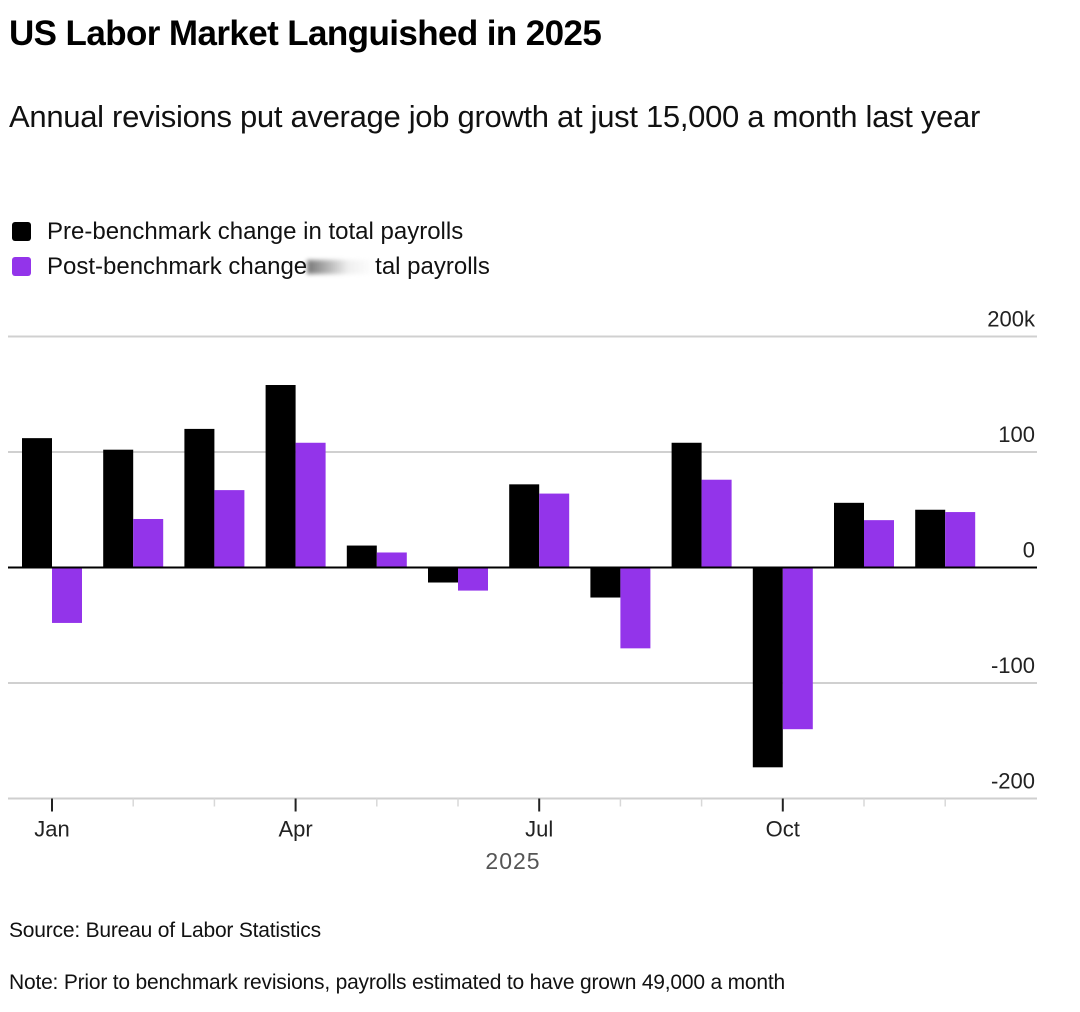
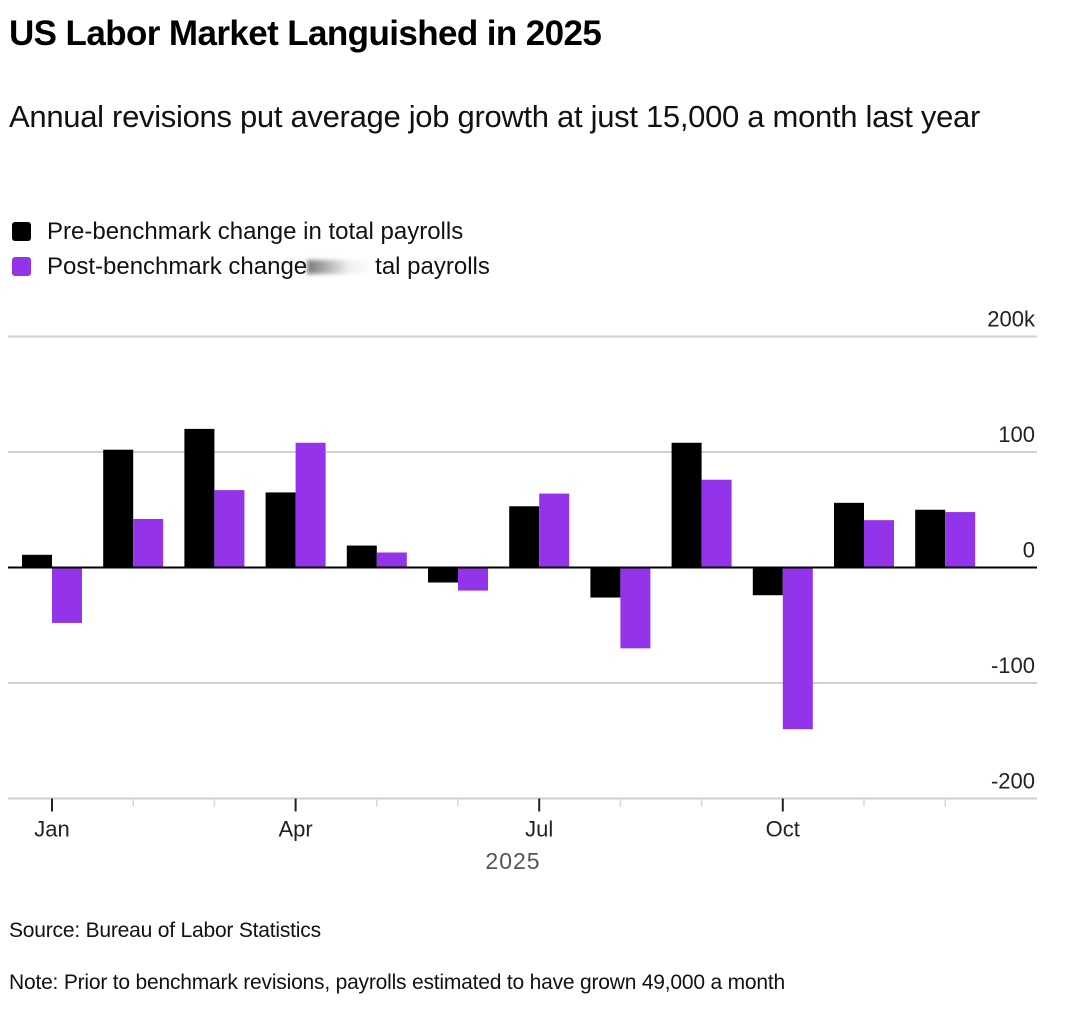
Pre-benchmark change in total payrolls/Jan: 112k -> 11k
Pre-benchmark change in total payrolls/Apr: 158k -> 65k
Pre-benchmark change in total payrolls/Jul: 72k -> 53k
Pre-benchmark change in total payrolls/Oct: -173k -> -24k
